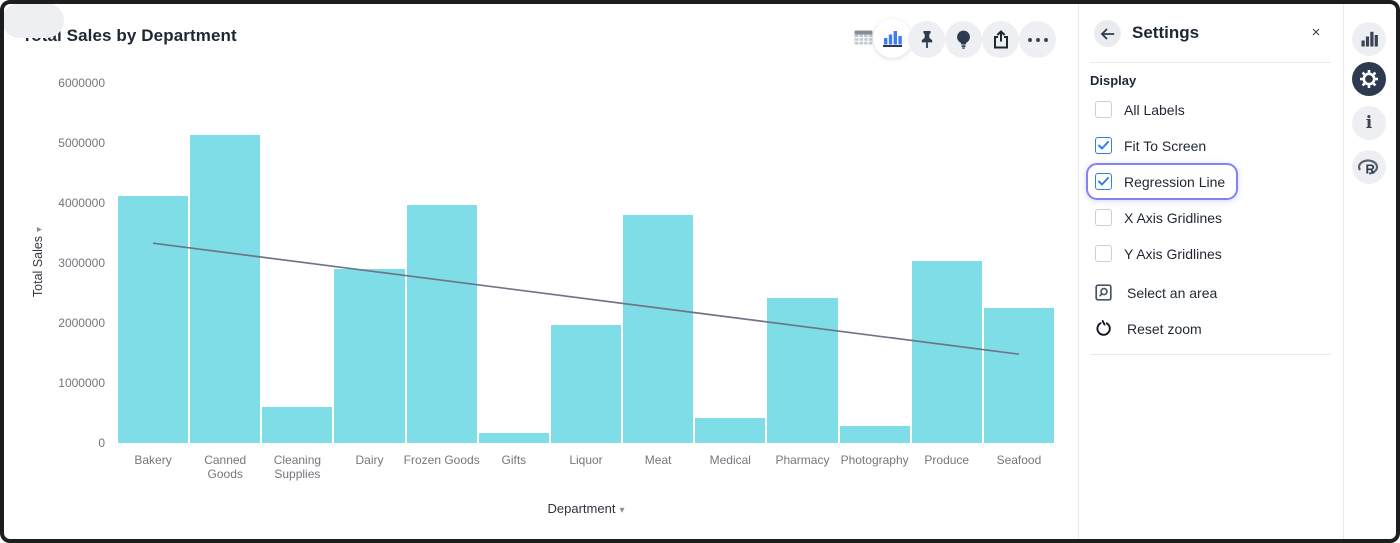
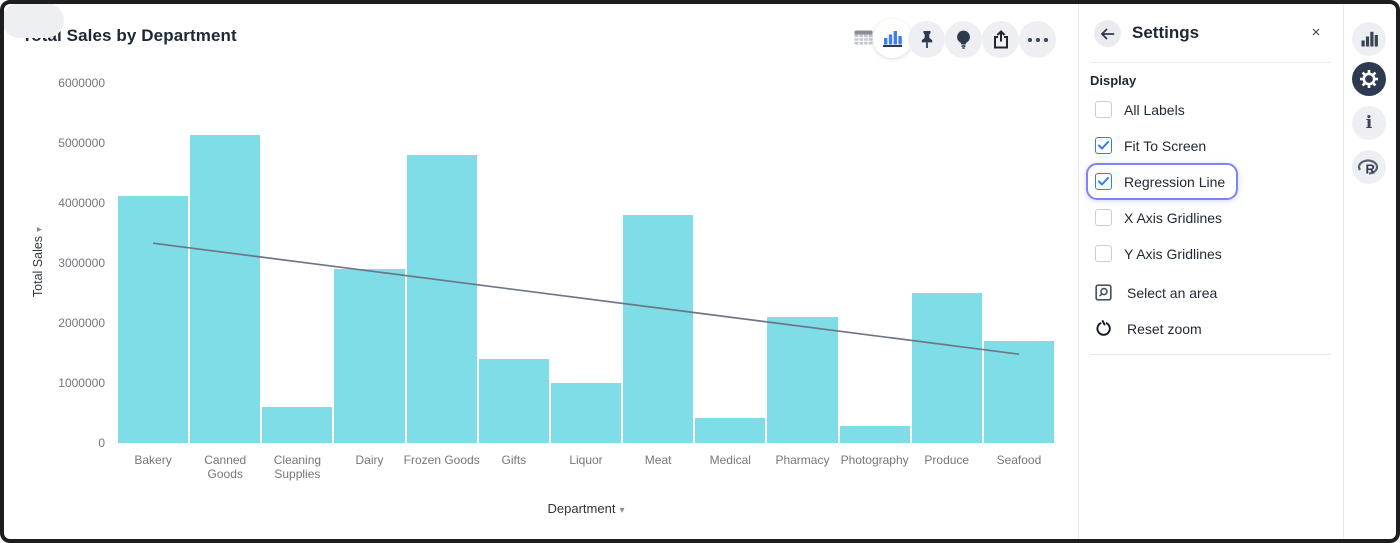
Frozen Goods: 4000000 -> 4800000
Gifts: 200000 -> 1400000
Liquor: 2000000 -> 1000000
Pharmacy: 2400000 -> 2100000
Produce: 3000000 -> 2500000
Seafood: 2200000 -> 1700000
